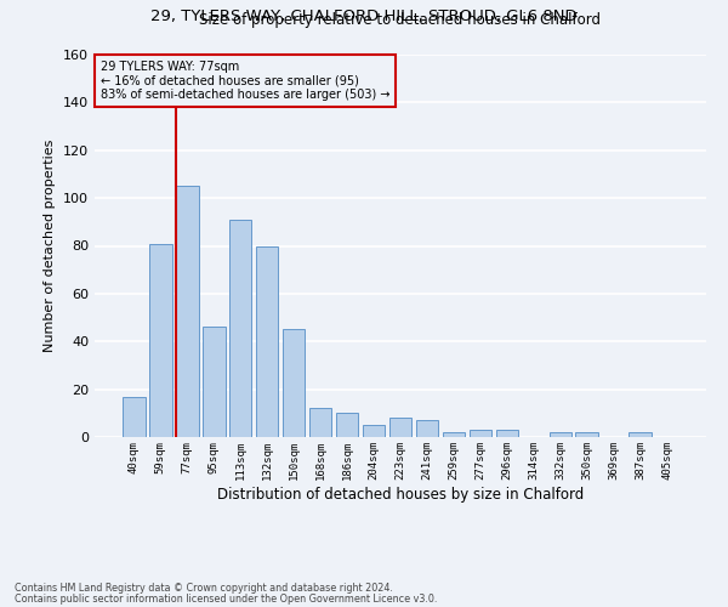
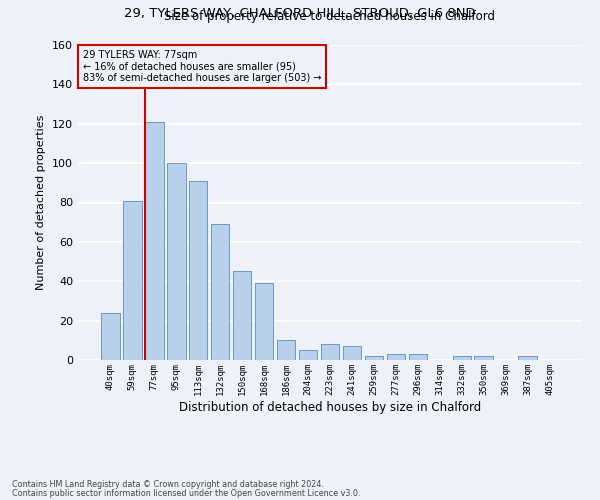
40sqm: 17 -> 24
77sqm: 105 -> 121
95sqm: 46 -> 100
132sqm: 80 -> 69
168sqm: 12 -> 39
